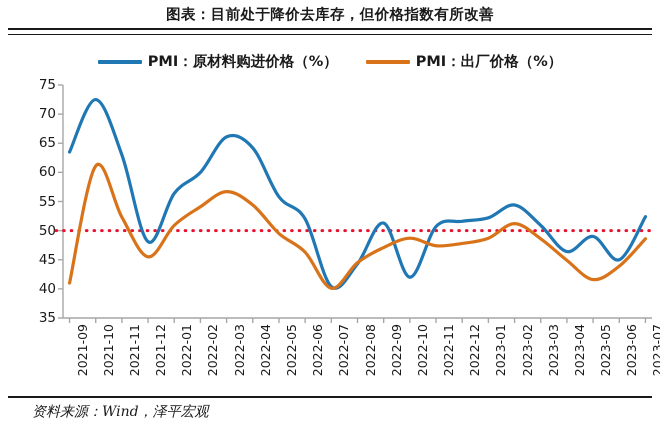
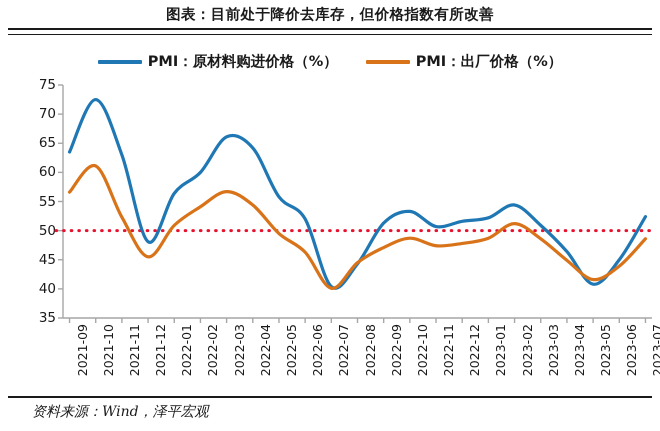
PMI：出厂价格（%）/2021-09: 41 -> 57
PMI：原材料购进价格（%）/2022-10: 42 -> 53
PMI：原材料购进价格（%）/2023-05: 49 -> 41
